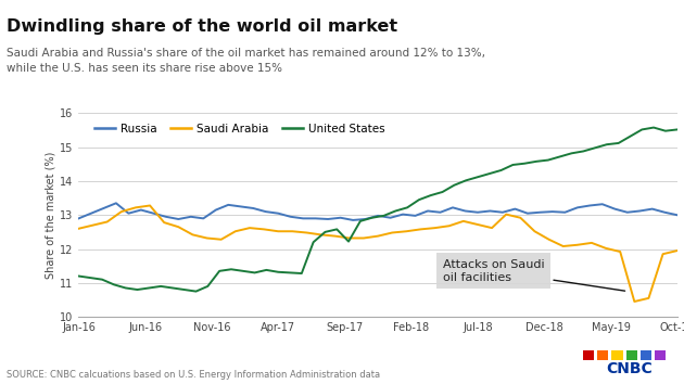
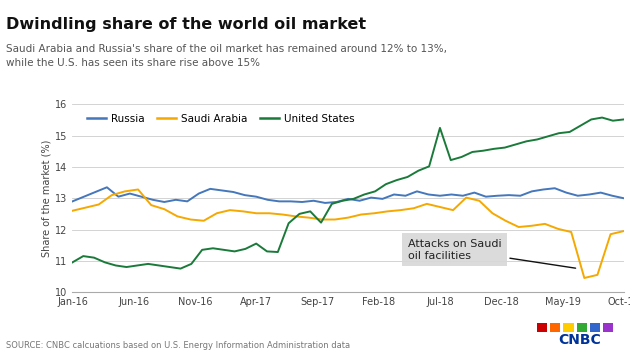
United States/Jan-16: 11.20 -> 10.95
United States/Apr-17: 11.32 -> 11.55
United States/Jul-18: 14.12 -> 15.25
